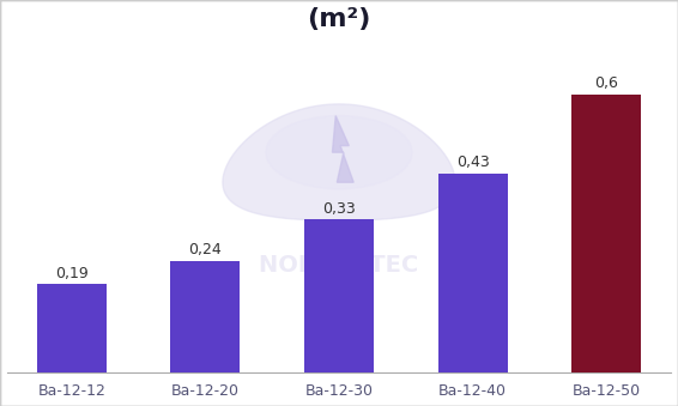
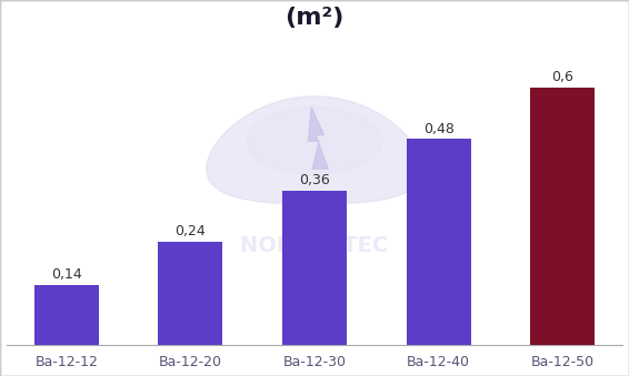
Ba-12-12: 0,19 -> 0,14
Ba-12-30: 0,33 -> 0,36
Ba-12-40: 0,43 -> 0,48
